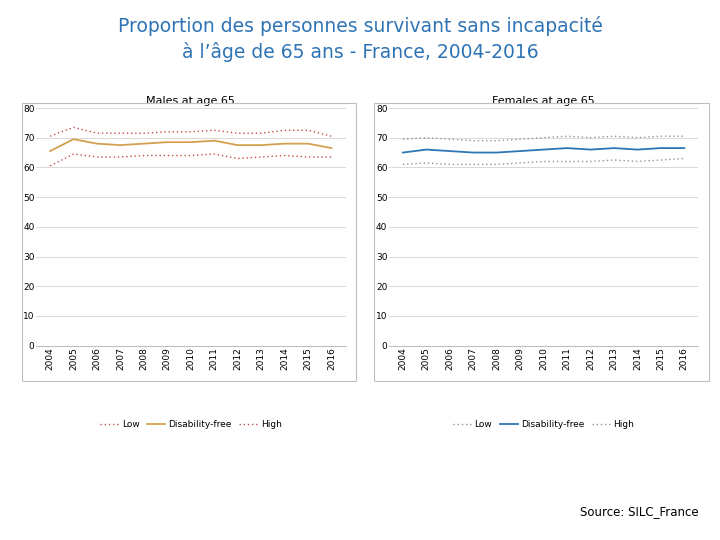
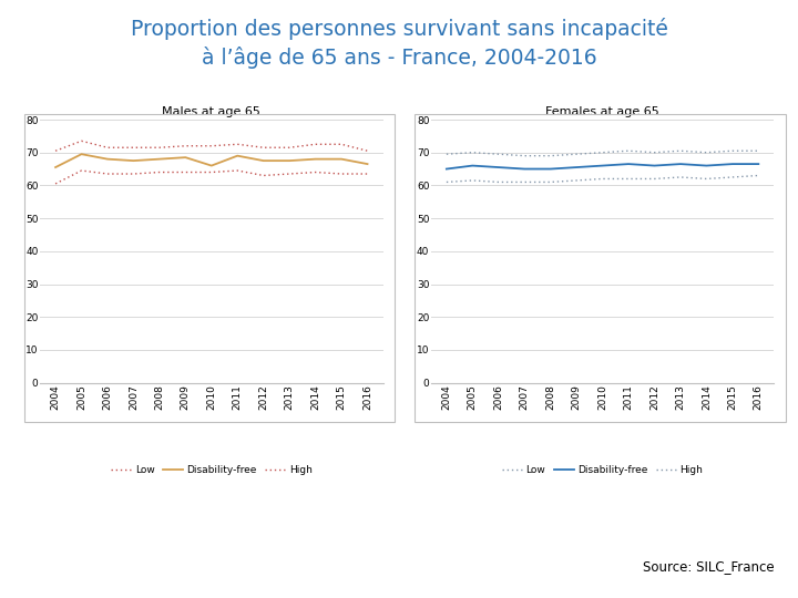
Males at age 65/Disability-free/2010: 68.5 -> 66.0
